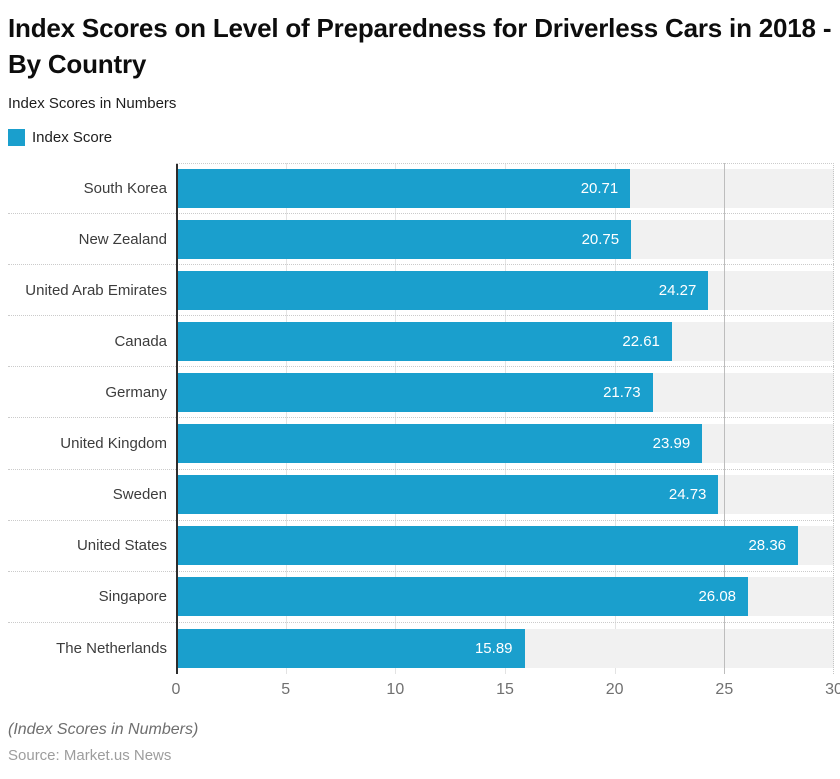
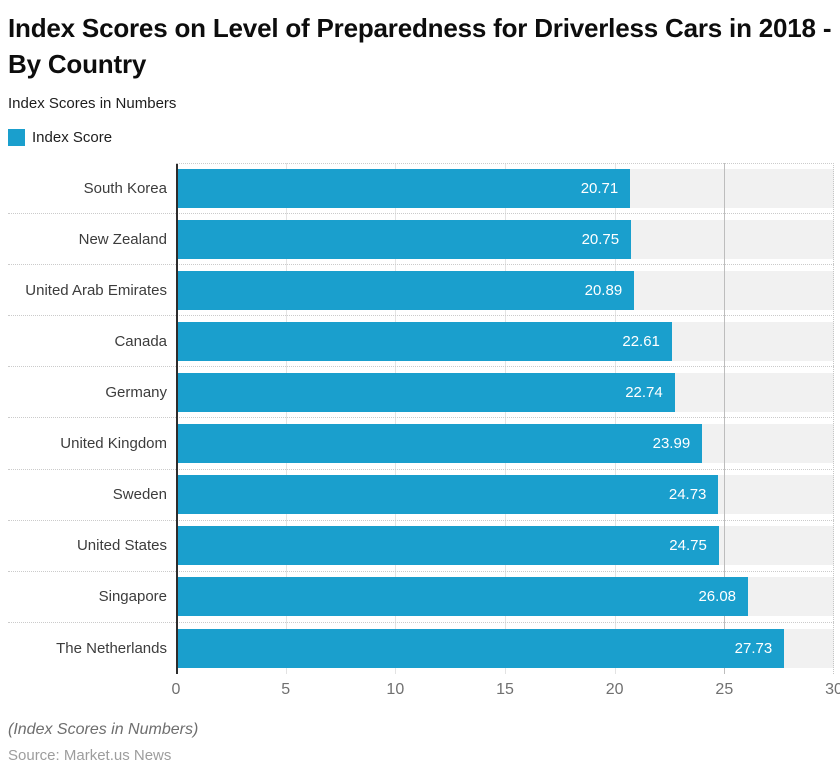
United Arab Emirates: 24.27 -> 20.89
Germany: 21.73 -> 22.74
United States: 28.36 -> 24.75
The Netherlands: 15.89 -> 27.73
